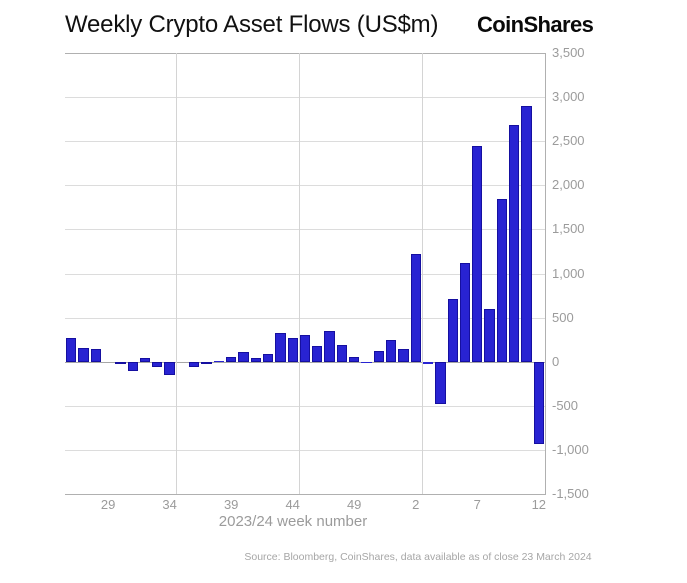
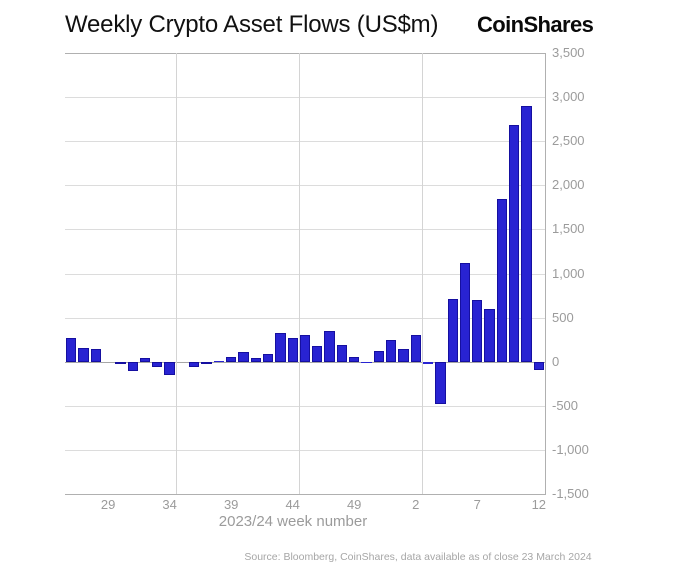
2: 1200 -> 300
7: 2400 -> 700
12: -900 -> -100
